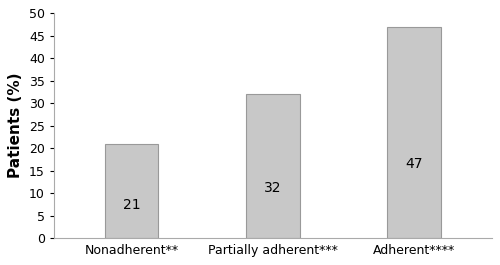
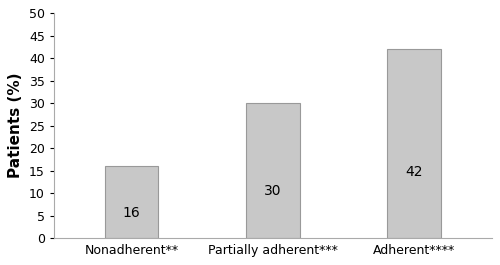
Nonadherent**: 21 -> 16
Partially adherent***: 32 -> 30
Adherent****: 47 -> 42
